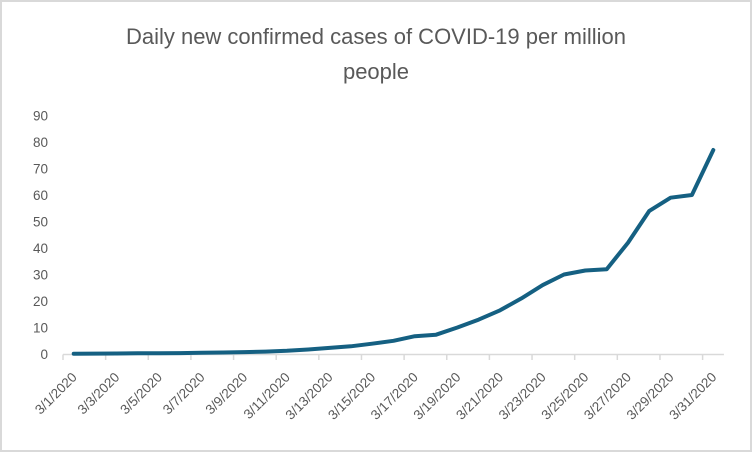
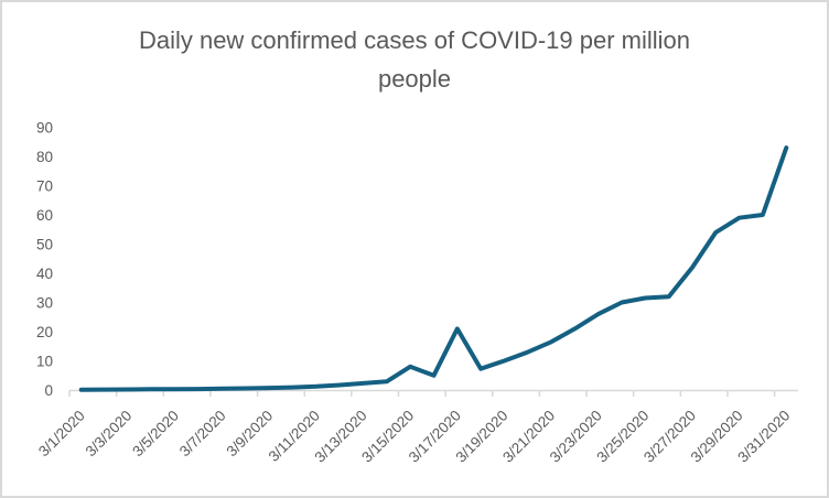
3/15/2020: 4 -> 8
3/17/2020: 7 -> 21
3/31/2020: 77 -> 83
